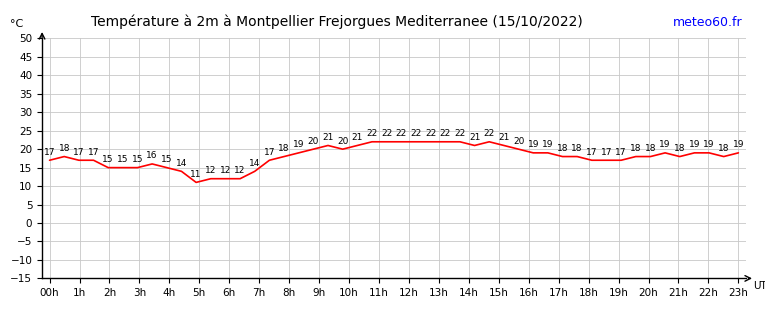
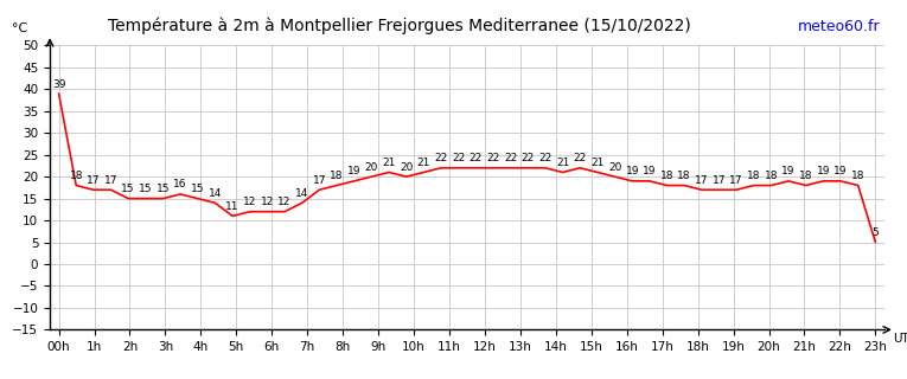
00h: 17 -> 39
23h: 19 -> 5
